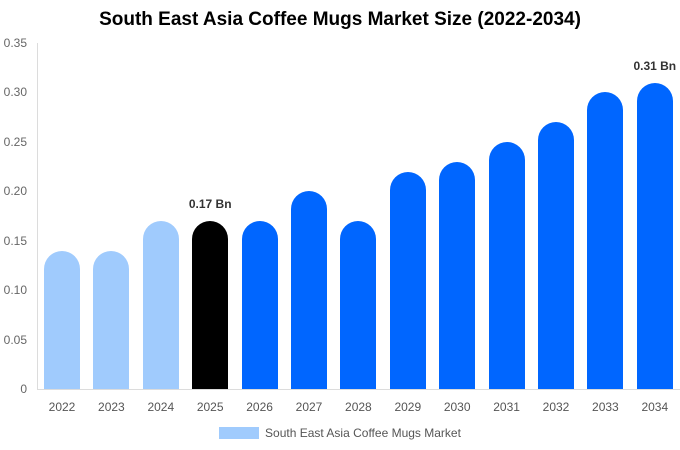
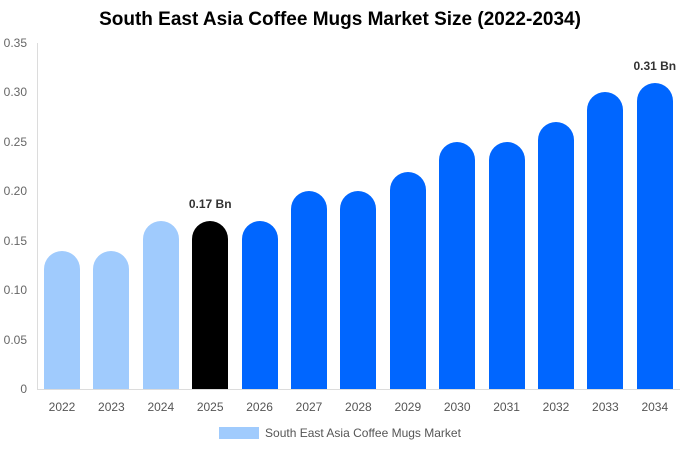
2028: 0.17 -> 0.20
2030: 0.23 -> 0.25
